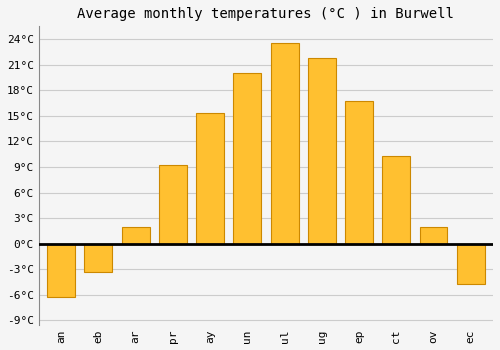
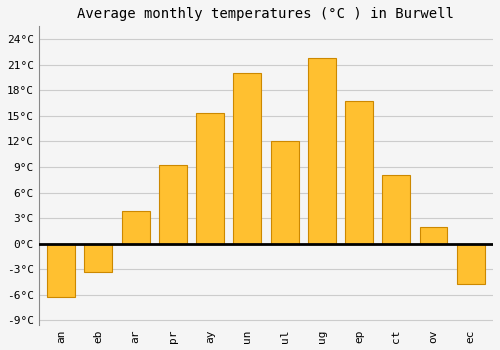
ar: 2.0°C -> 3.8°C
ul: 23.5°C -> 12.0°C
ct: 10.3°C -> 8.0°C
